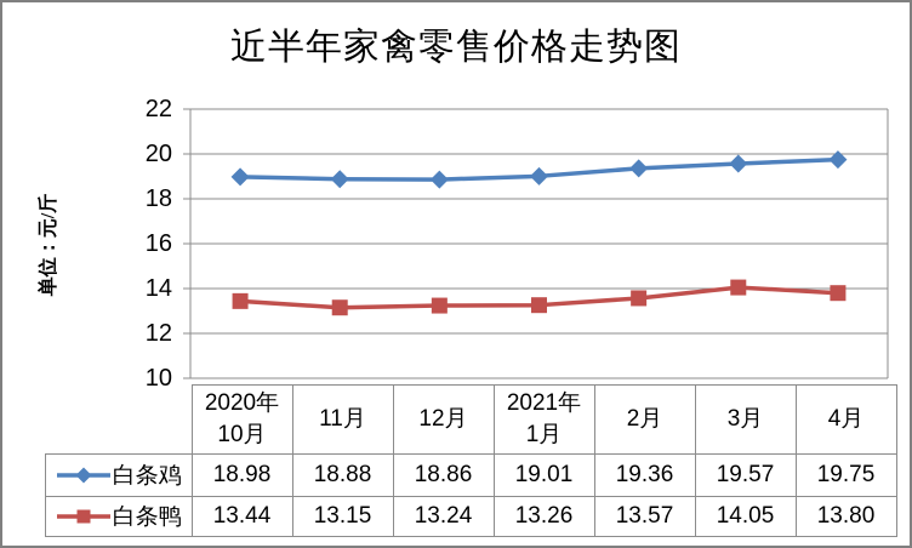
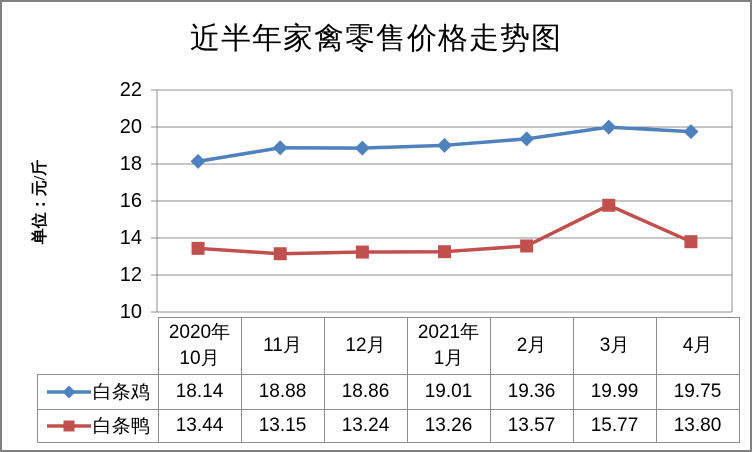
白条鸡/2020年 10月: 18.98 -> 18.14
白条鸡/3月: 19.57 -> 19.99
白条鸭/3月: 14.05 -> 15.77
